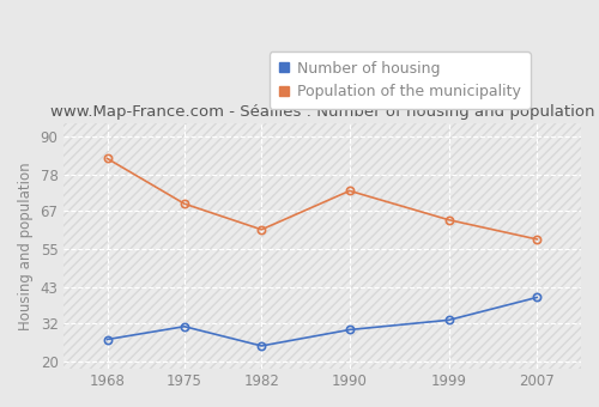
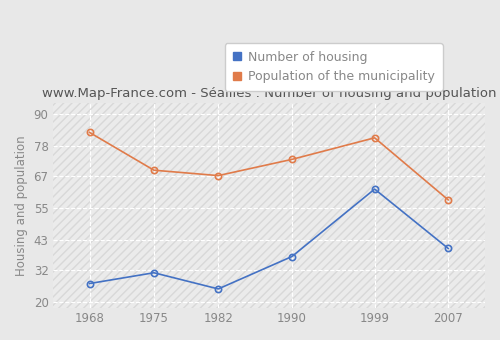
Population of the municipality/1982: 61 -> 67
Number of housing/1990: 30 -> 37
Number of housing/1999: 33 -> 62
Population of the municipality/1999: 64 -> 81
